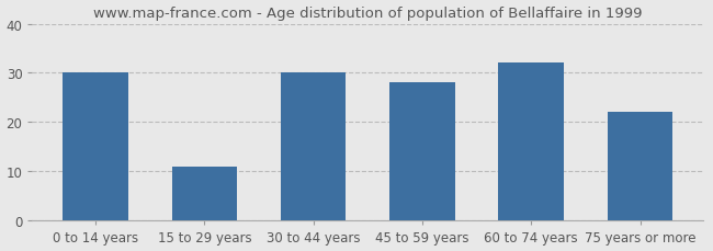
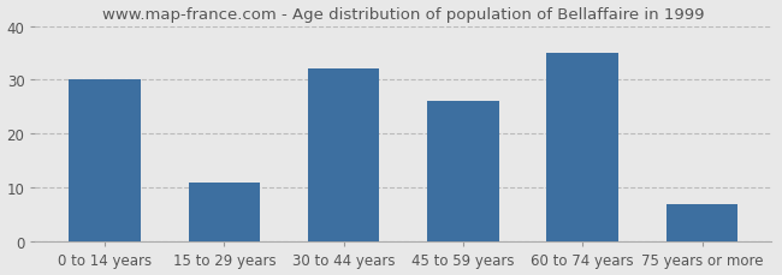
30 to 44 years: 30 -> 32
45 to 59 years: 28 -> 26
60 to 74 years: 32 -> 35
75 years or more: 22 -> 7
